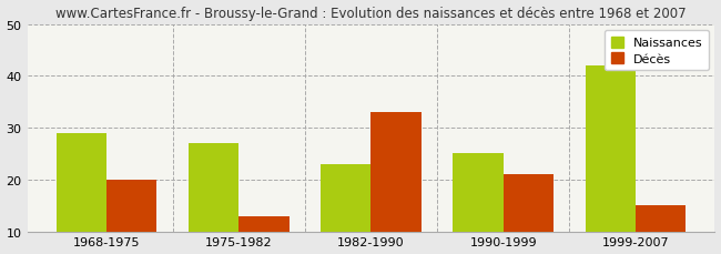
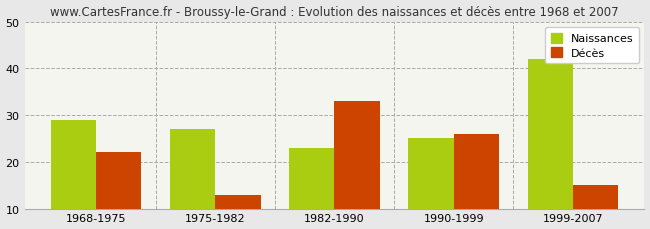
Décès/1968-1975: 20 -> 22
Décès/1990-1999: 21 -> 26
